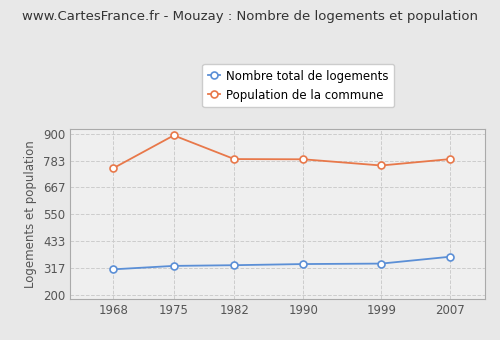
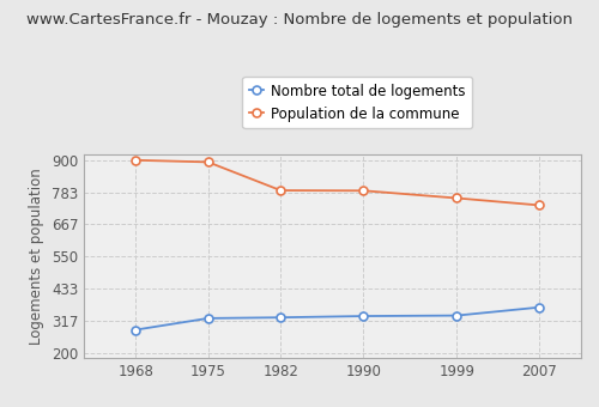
Nombre total de logements/1968: 310 -> 283
Population de la commune/1968: 750 -> 900
Population de la commune/2007: 790 -> 736
